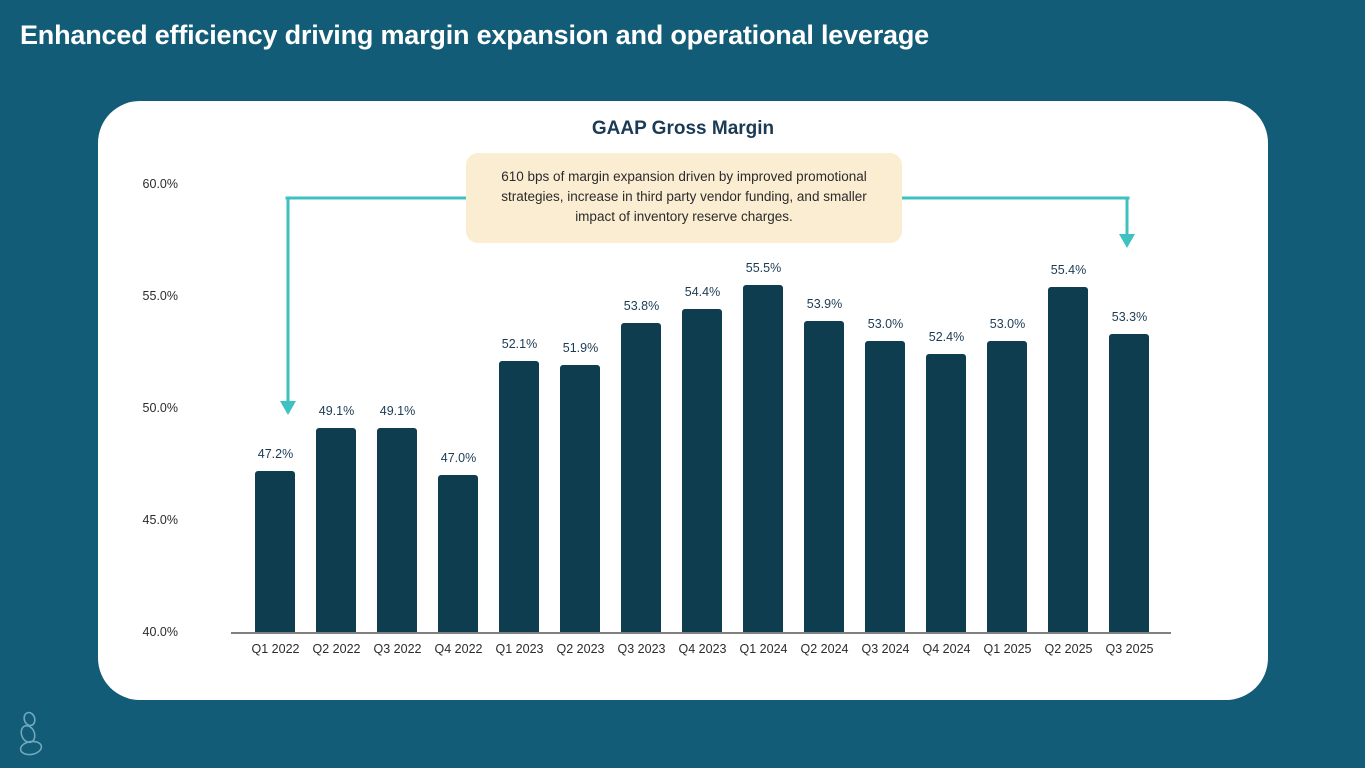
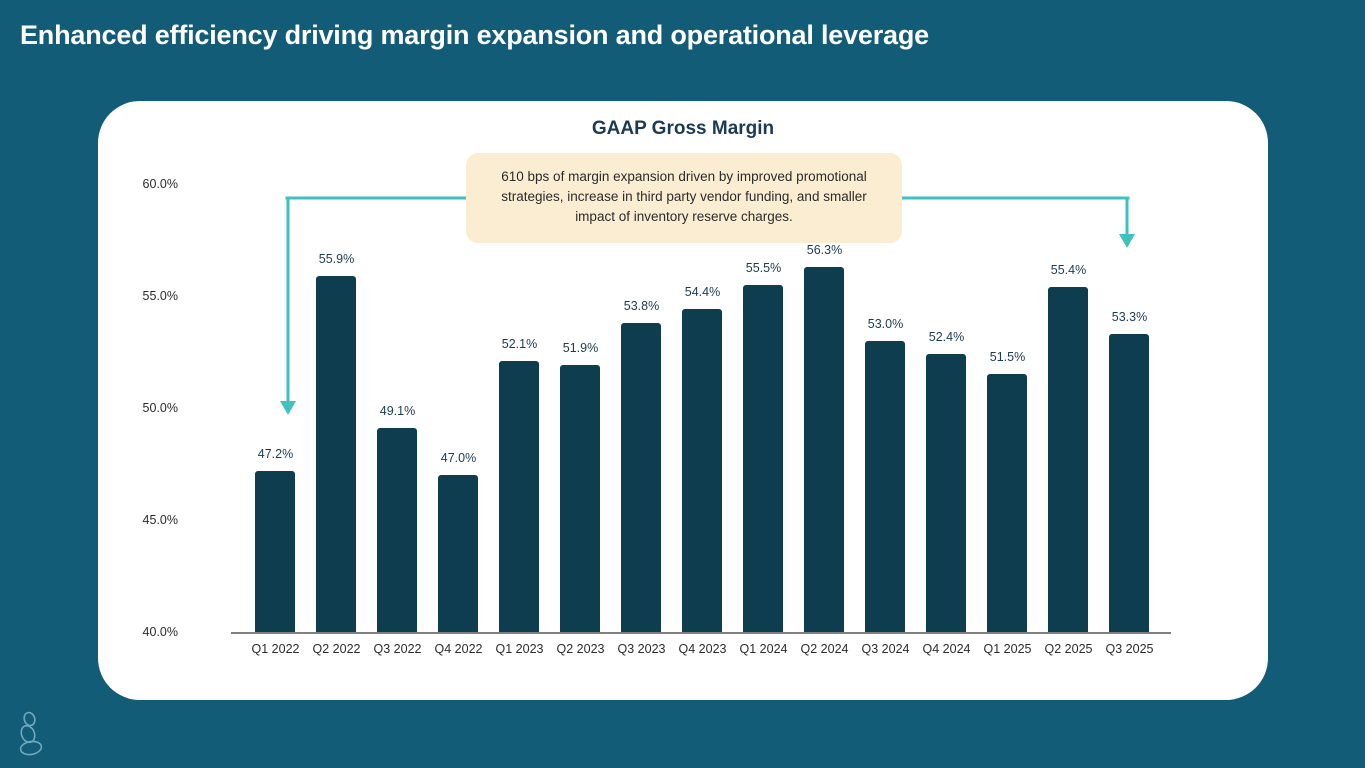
Q2 2022: 49.1% -> 55.9%
Q2 2024: 53.9% -> 56.3%
Q1 2025: 53.0% -> 51.5%
